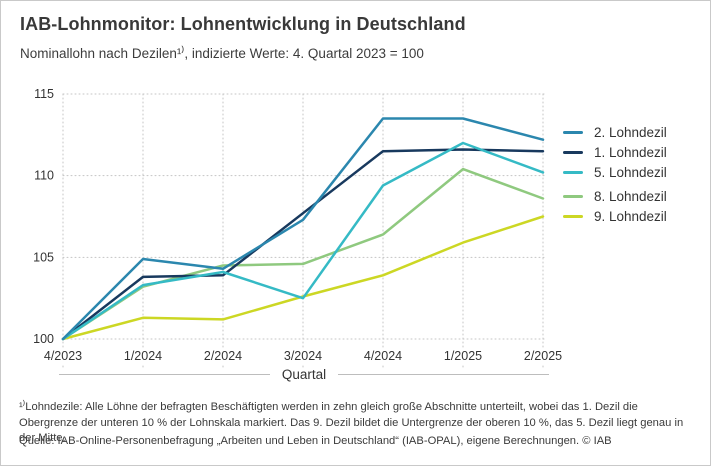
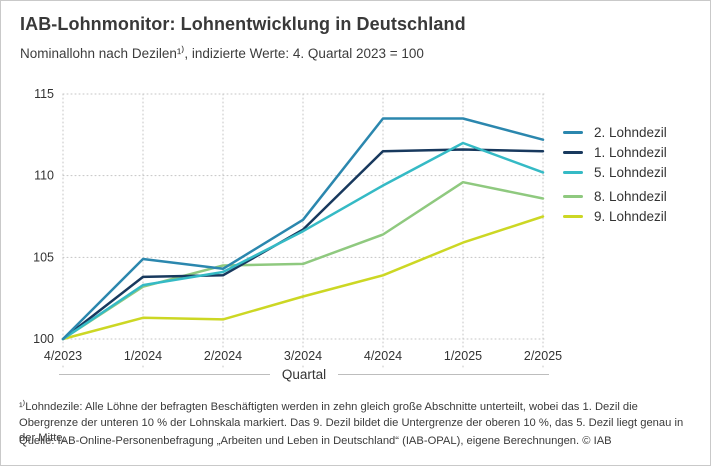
1. Lohndezil/3/2024: 107.7 -> 106.7
5. Lohndezil/3/2024: 102.5 -> 106.6
8. Lohndezil/1/2025: 110.4 -> 109.6
